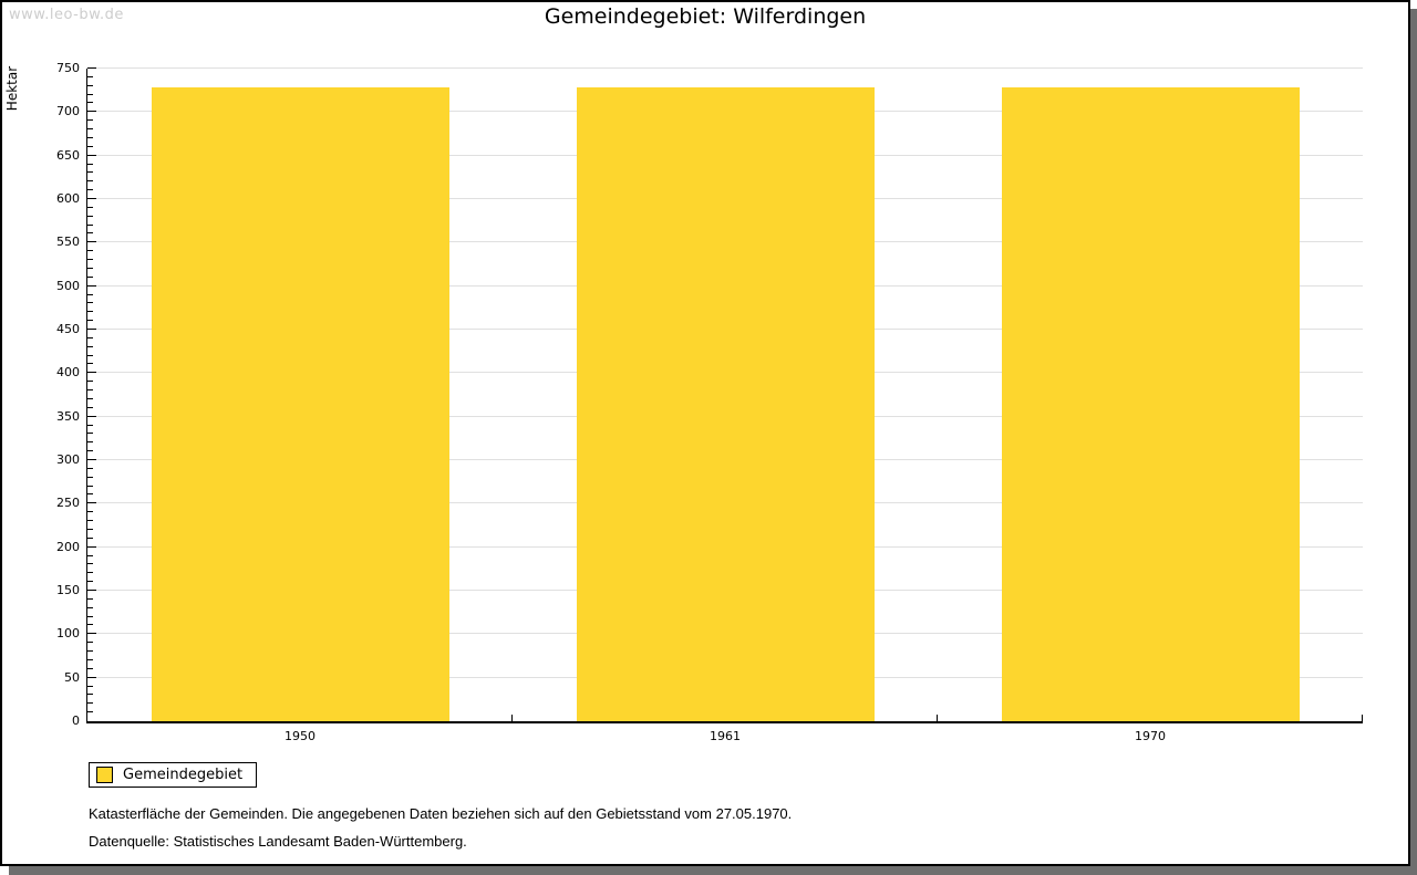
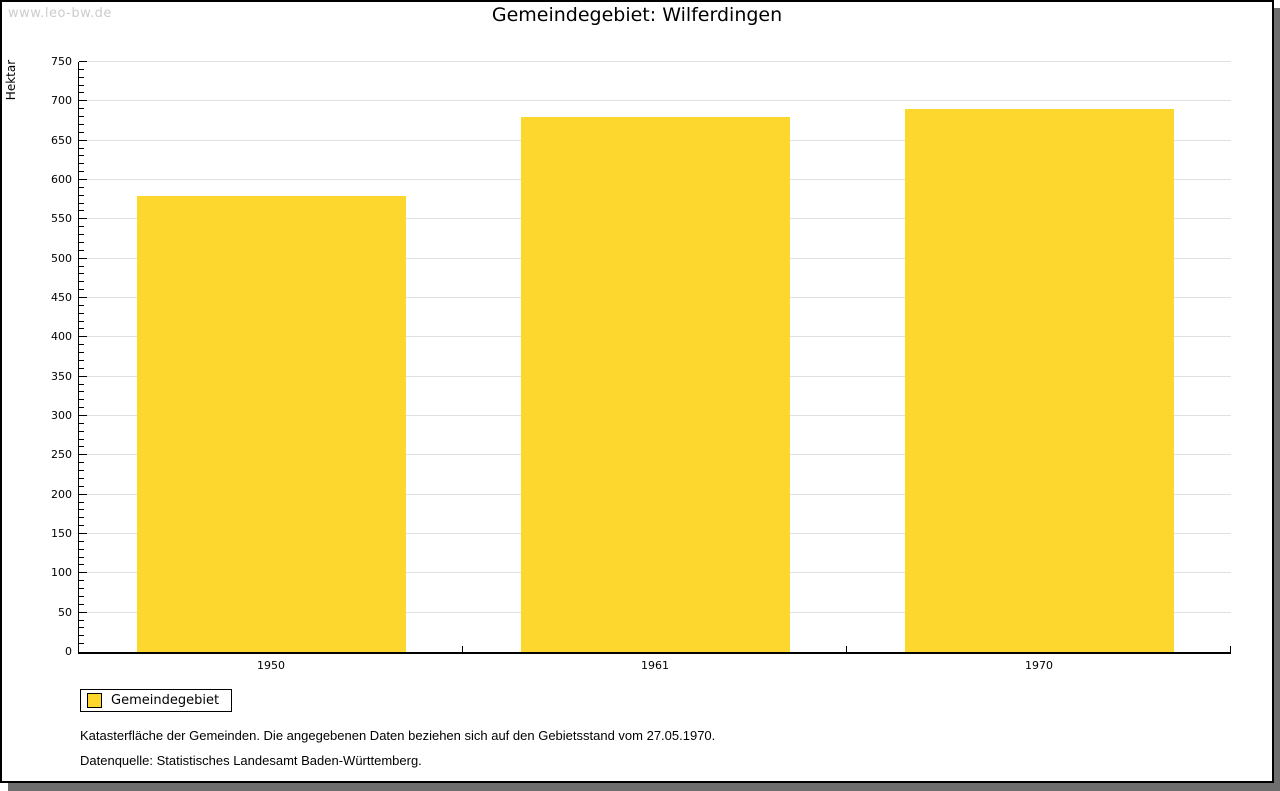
1950: 730 -> 580
1961: 730 -> 680
1970: 730 -> 690
